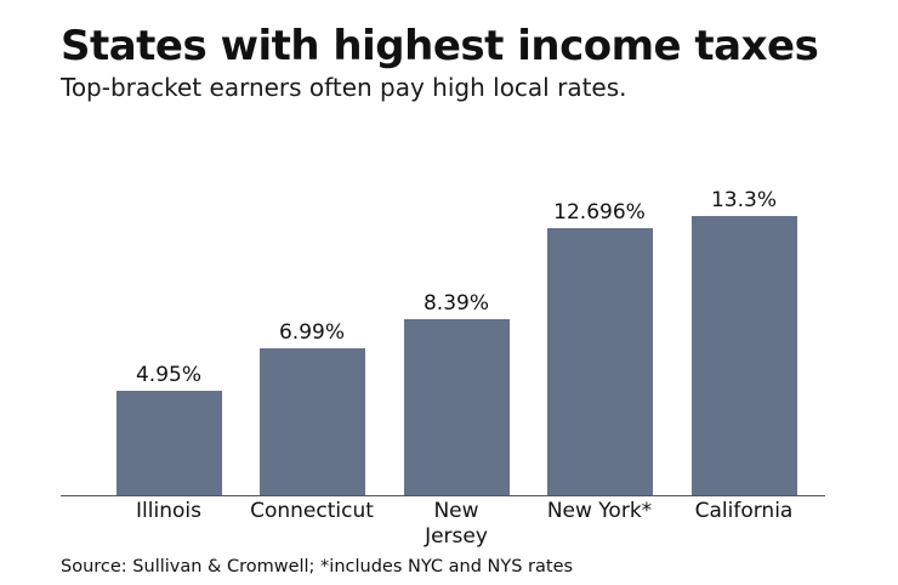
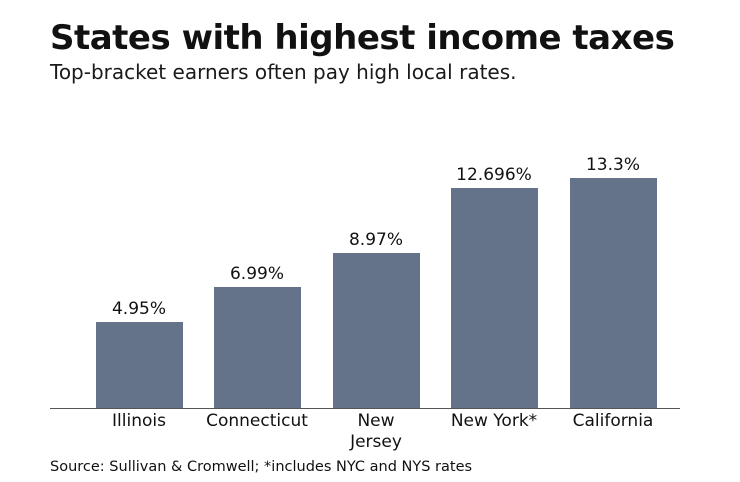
New Jersey: 8.39% -> 8.97%
